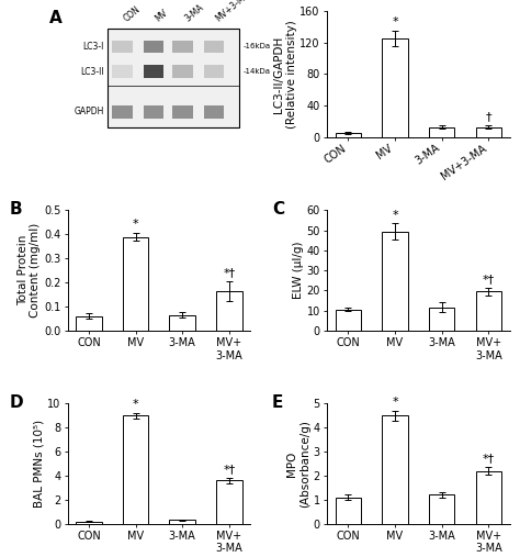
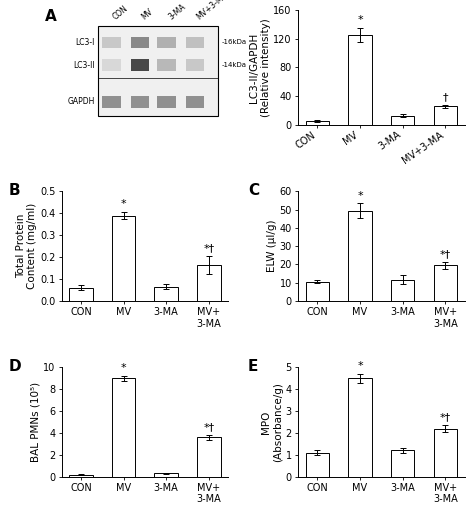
MV+3-MA: 13 -> 26
